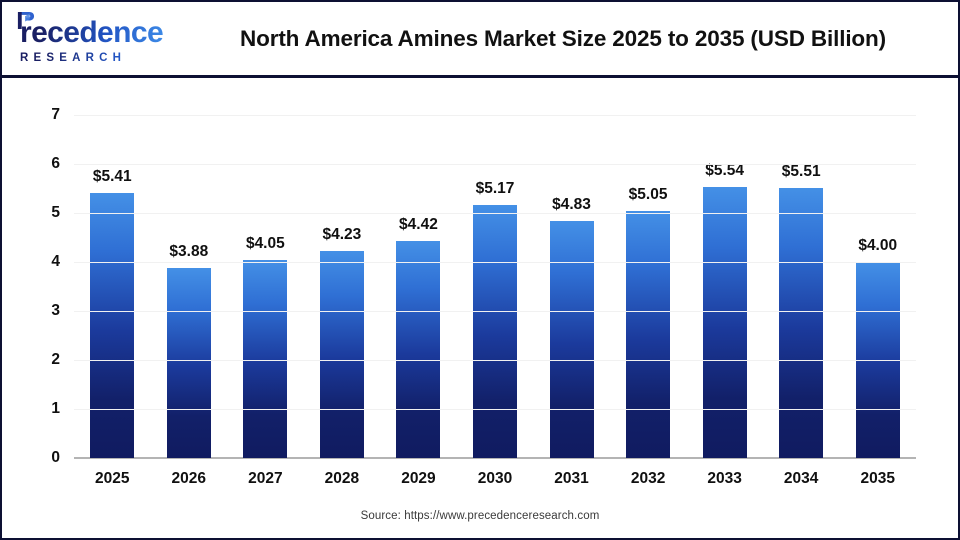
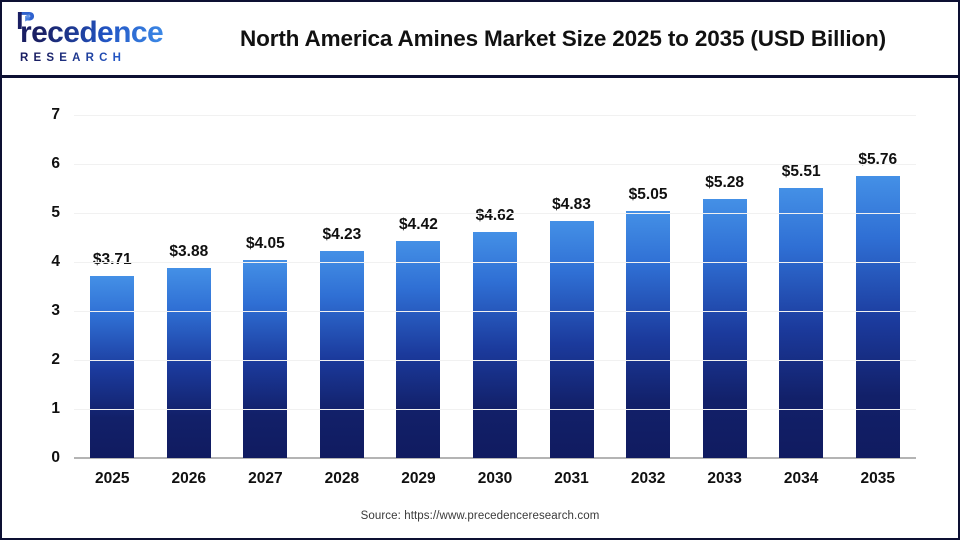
2025: $5.41 -> $3.71
2030: $5.17 -> $4.62
2033: $5.54 -> $5.28
2035: $4.00 -> $5.76
